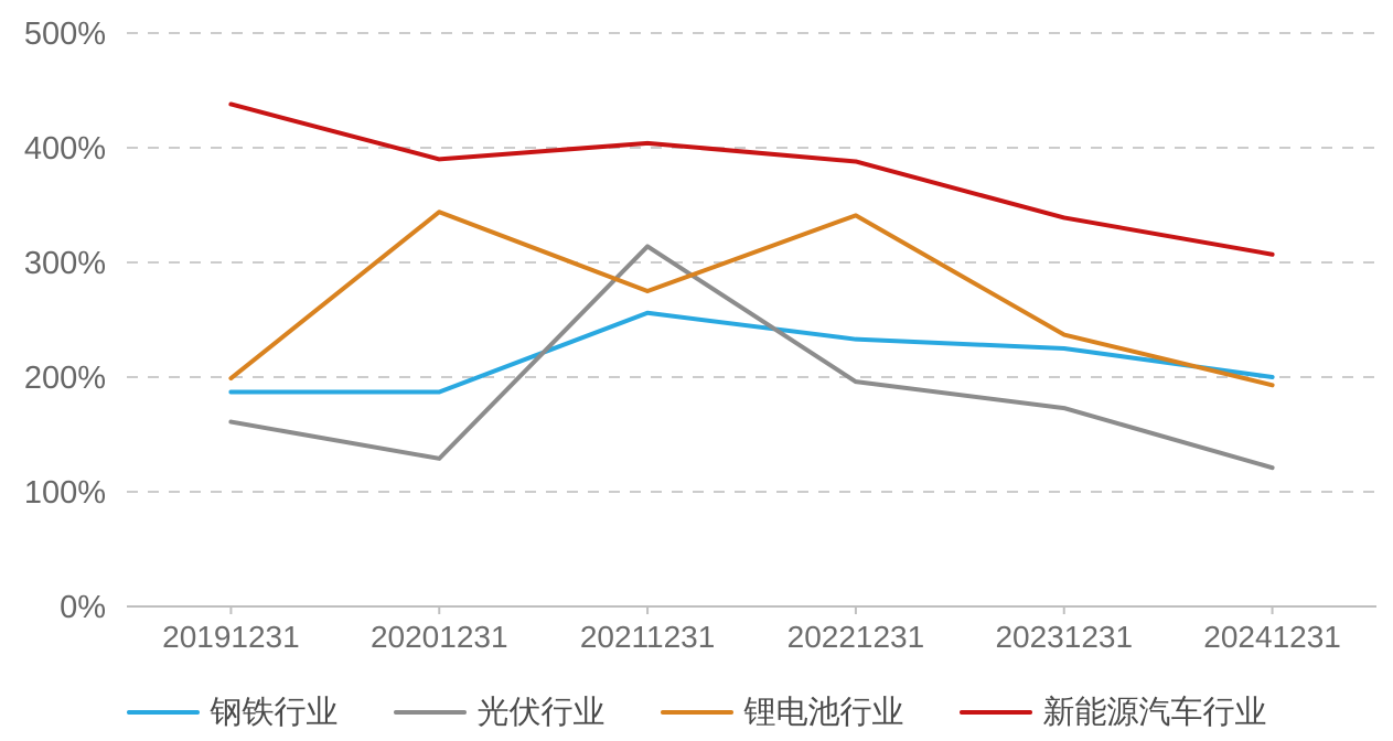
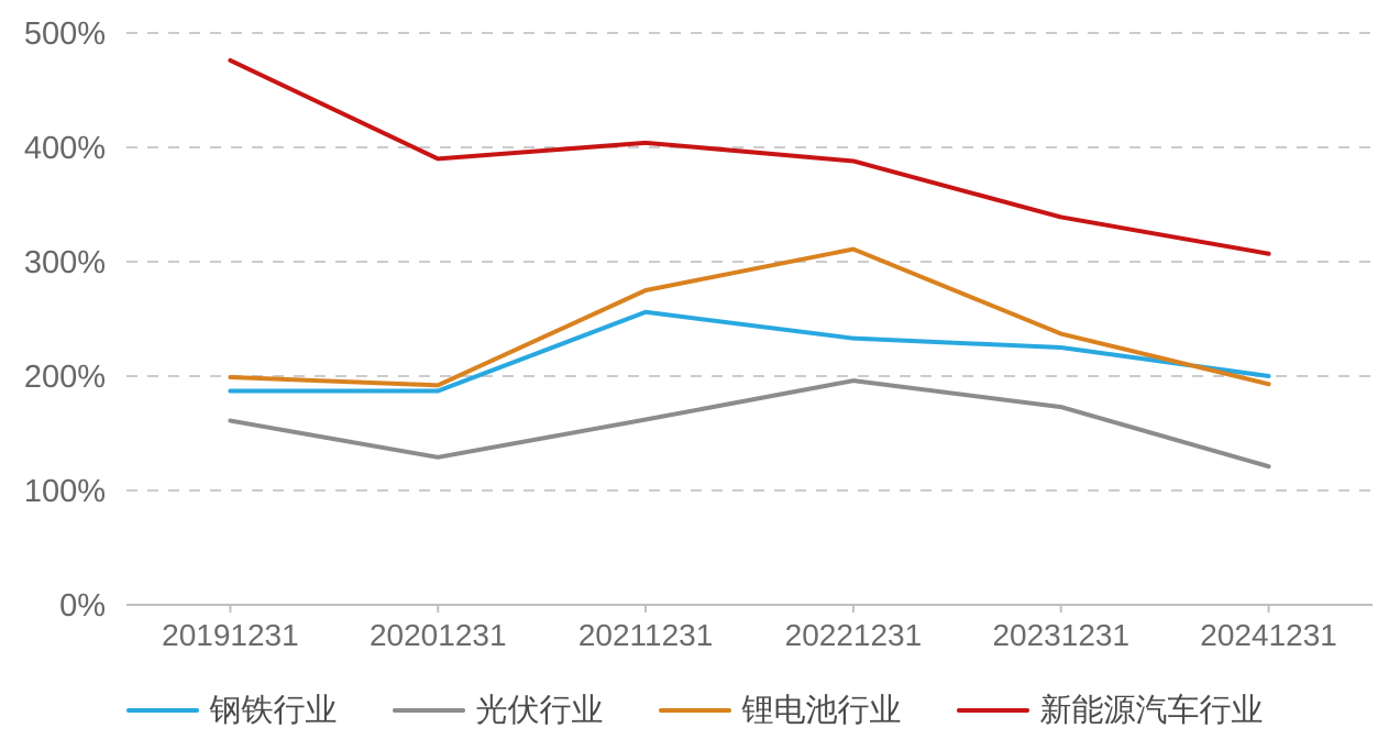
新能源汽车行业/20191231: 438% -> 476%
锂电池行业/20201231: 344% -> 192%
光伏行业/20211231: 314% -> 162%
锂电池行业/20221231: 341% -> 311%
